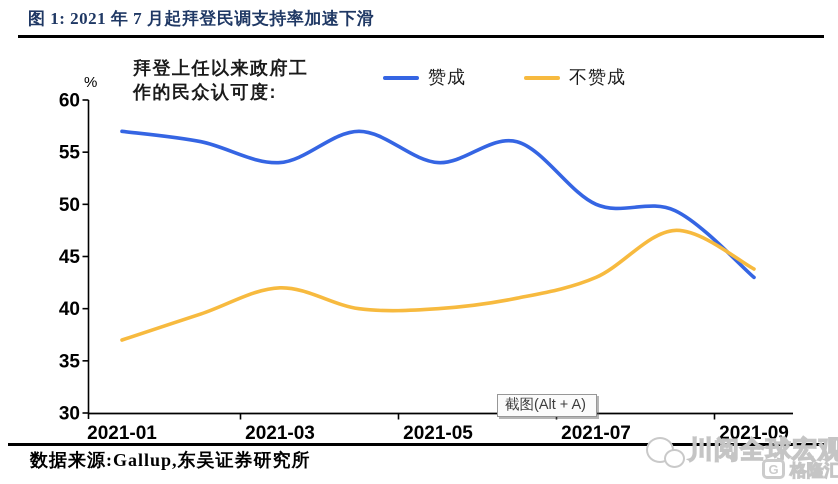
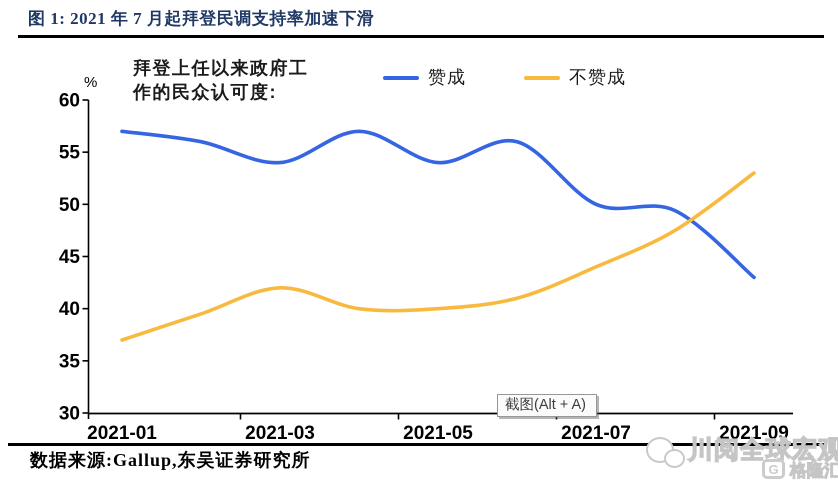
不赞成/2021-07: 43.0 -> 44.0
不赞成/2021-09: 43.8 -> 53.0
